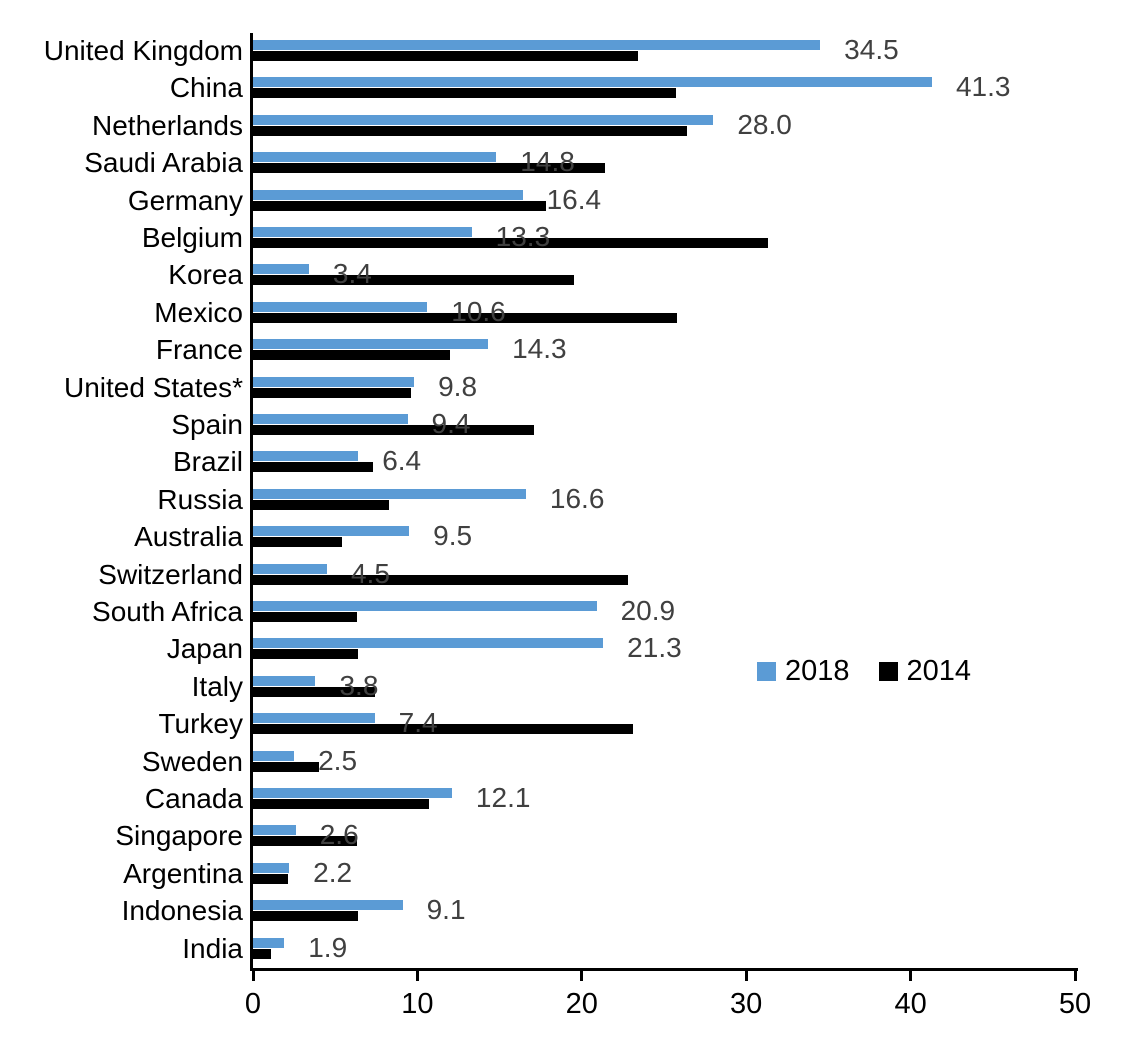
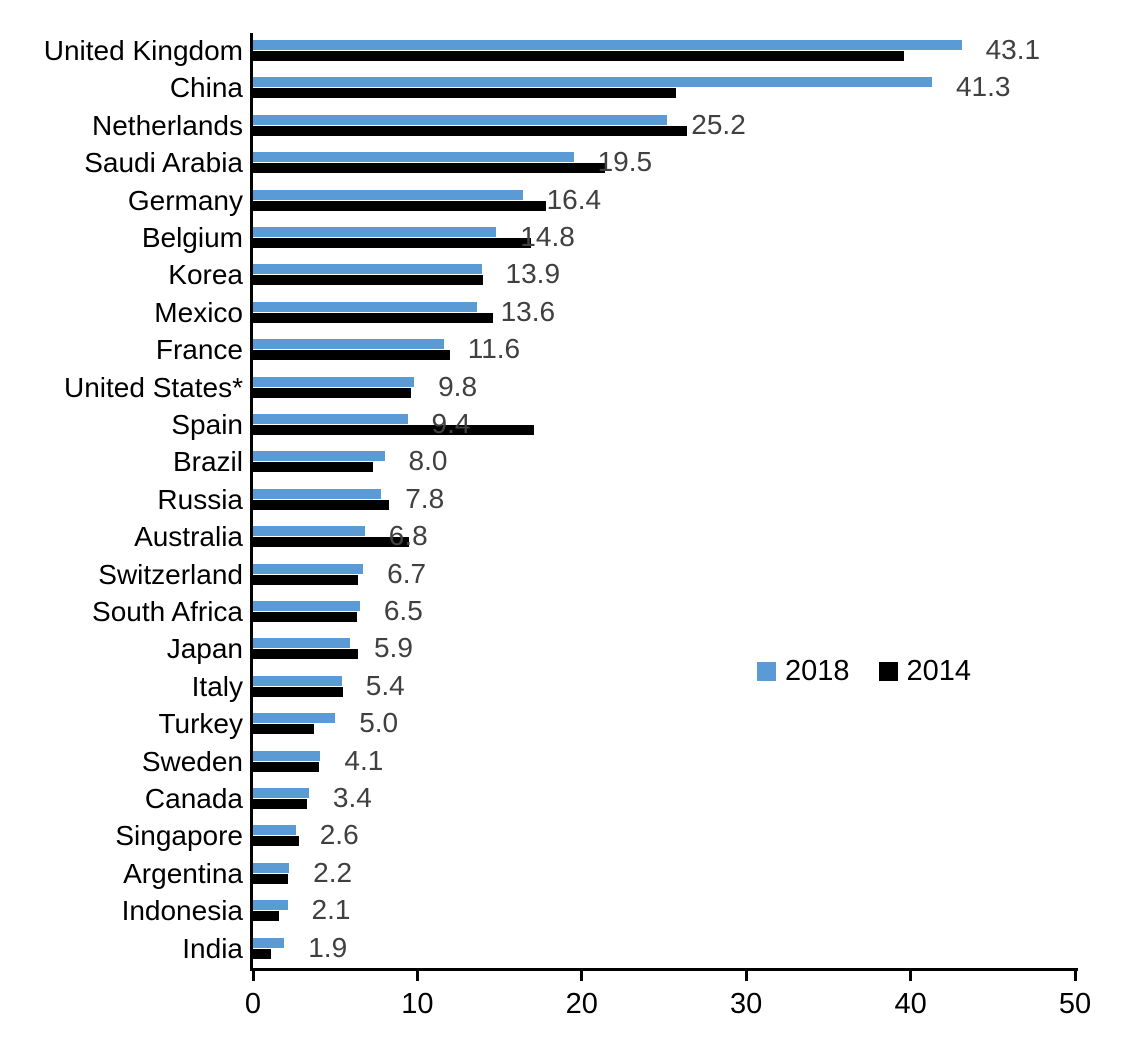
2018/United Kingdom: 34.5 -> 43.1
2014/United Kingdom: 23.4 -> 39.6
2018/Netherlands: 28.0 -> 25.2
2018/Saudi Arabia: 14.8 -> 19.5
2018/Belgium: 13.3 -> 14.8
2014/Belgium: 31.3 -> 16.9
2018/Korea: 3.4 -> 13.9
2014/Korea: 19.5 -> 14.0
2018/Mexico: 10.6 -> 13.6
2014/Mexico: 25.8 -> 14.6
2018/France: 14.3 -> 11.6
2018/Brazil: 6.4 -> 8.0
2018/Russia: 16.6 -> 7.8
2018/Australia: 9.5 -> 6.8
2014/Australia: 5.4 -> 9.5
2018/Switzerland: 4.5 -> 6.7
2014/Switzerland: 22.8 -> 6.4
2018/South Africa: 20.9 -> 6.5
2018/Japan: 21.3 -> 5.9
2018/Italy: 3.8 -> 5.4
2014/Italy: 7.4 -> 5.5
2018/Turkey: 7.4 -> 5.0
2014/Turkey: 23.1 -> 3.7
2018/Sweden: 2.5 -> 4.1
2018/Canada: 12.1 -> 3.4
2014/Canada: 10.7 -> 3.3
2014/Singapore: 6.3 -> 2.8
2018/Indonesia: 9.1 -> 2.1
2014/Indonesia: 6.4 -> 1.6
